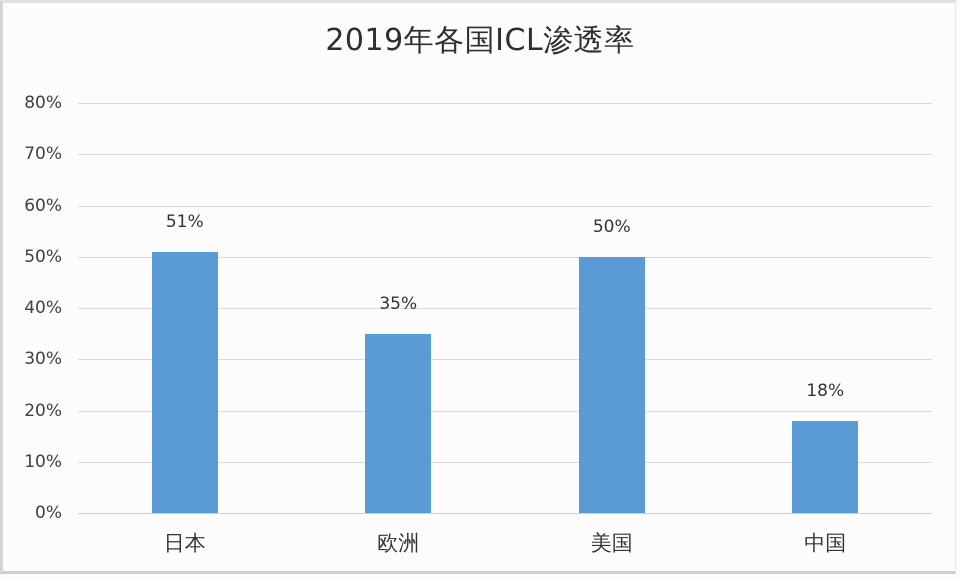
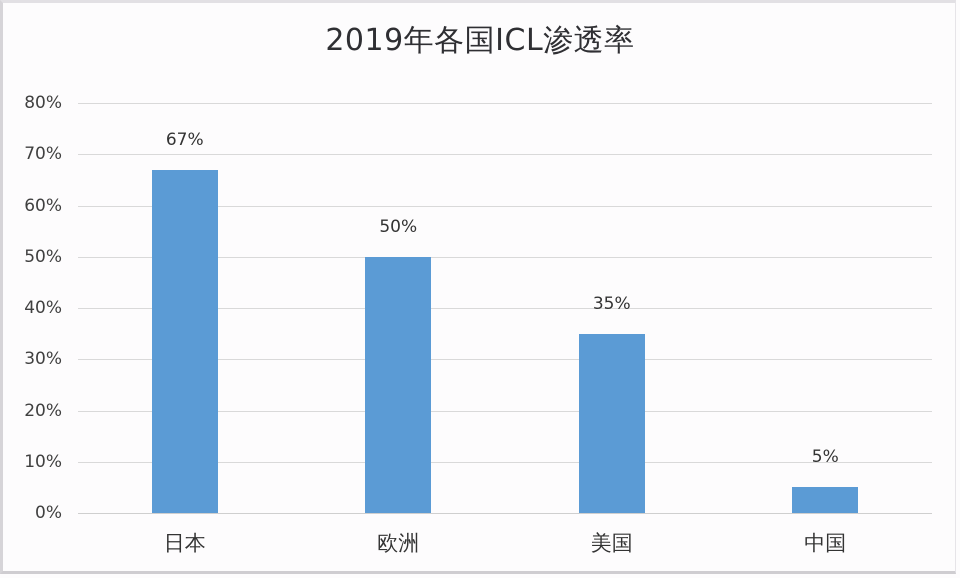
日本: 51% -> 67%
欧洲: 35% -> 50%
美国: 50% -> 35%
中国: 18% -> 5%
